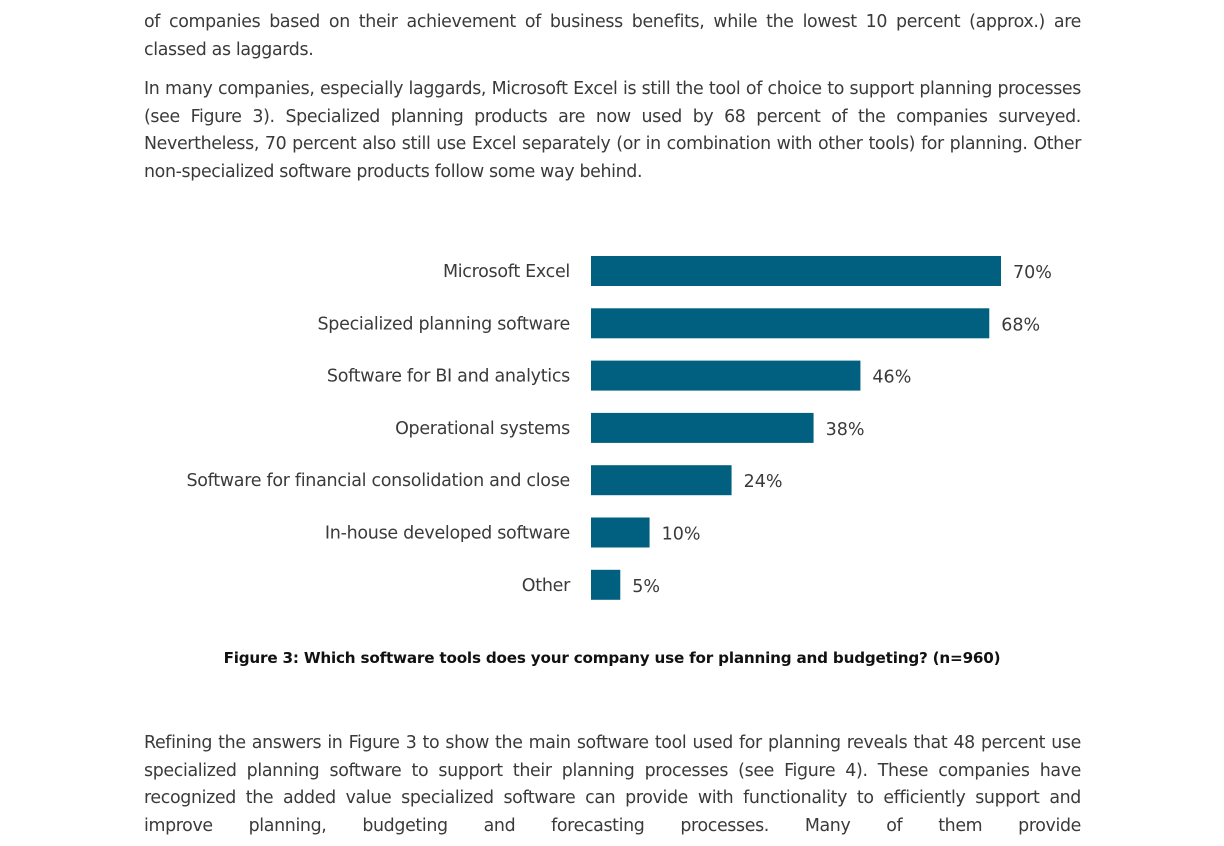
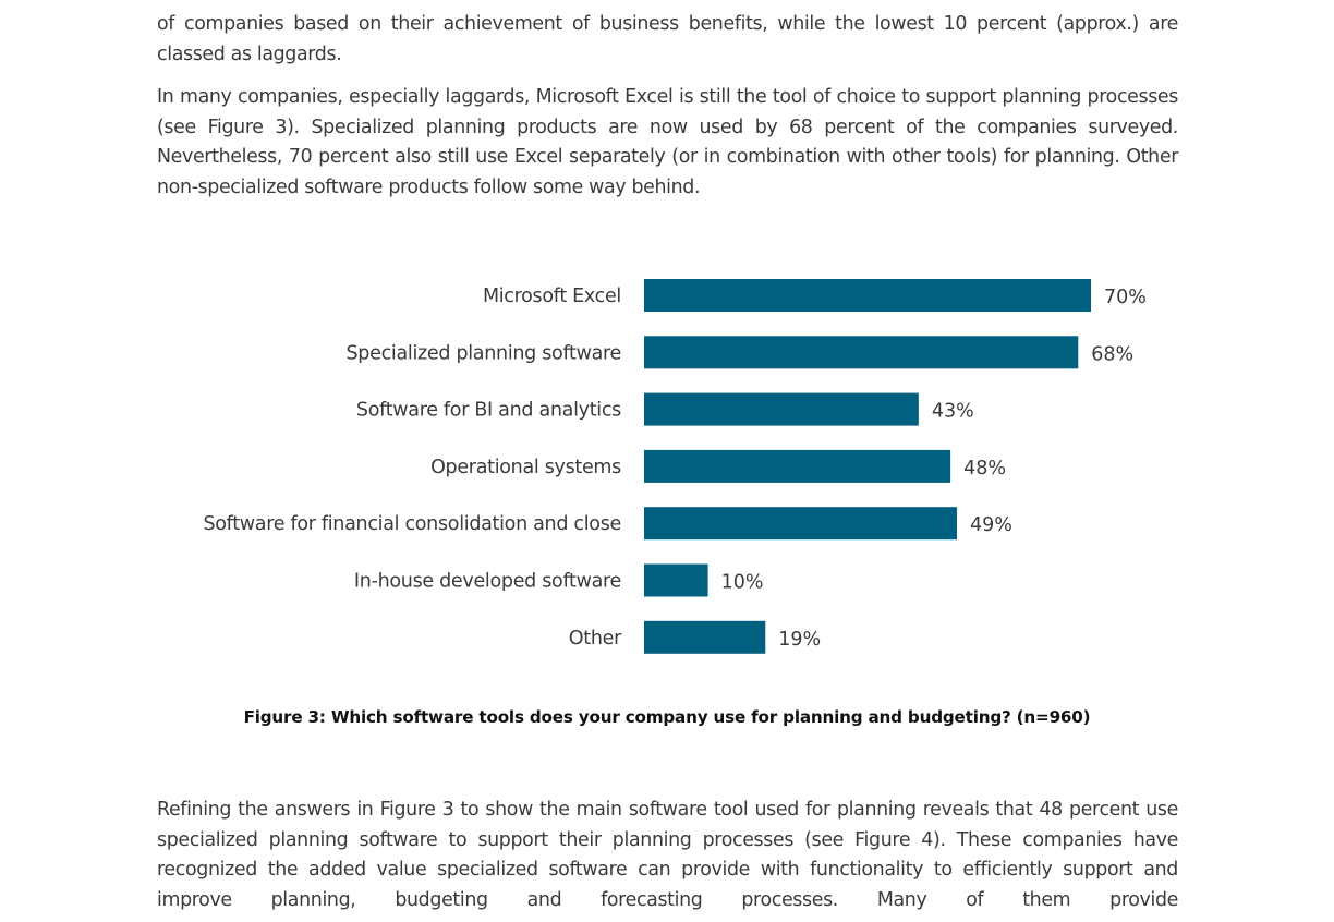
Software for BI and analytics: 46% -> 43%
Operational systems: 38% -> 48%
Software for financial consolidation and close: 24% -> 49%
Other: 5% -> 19%
